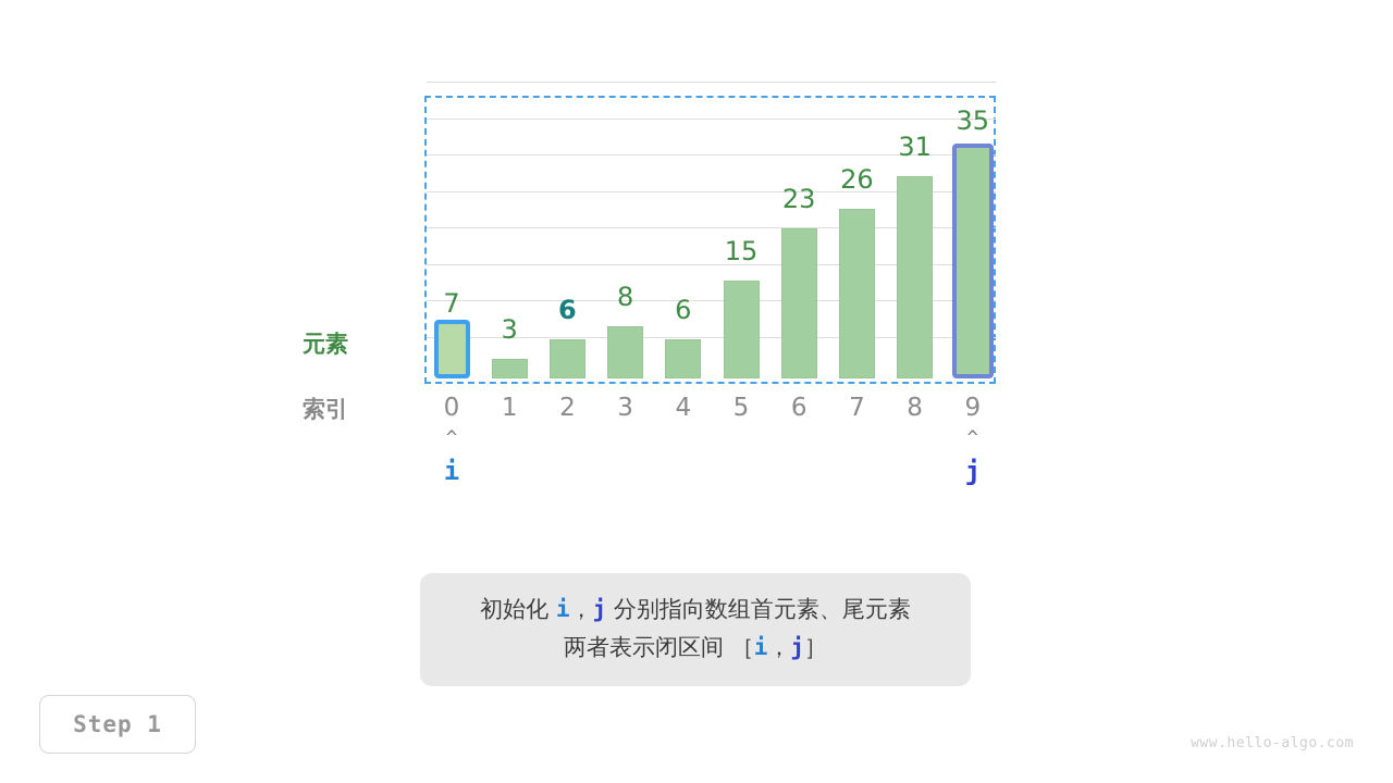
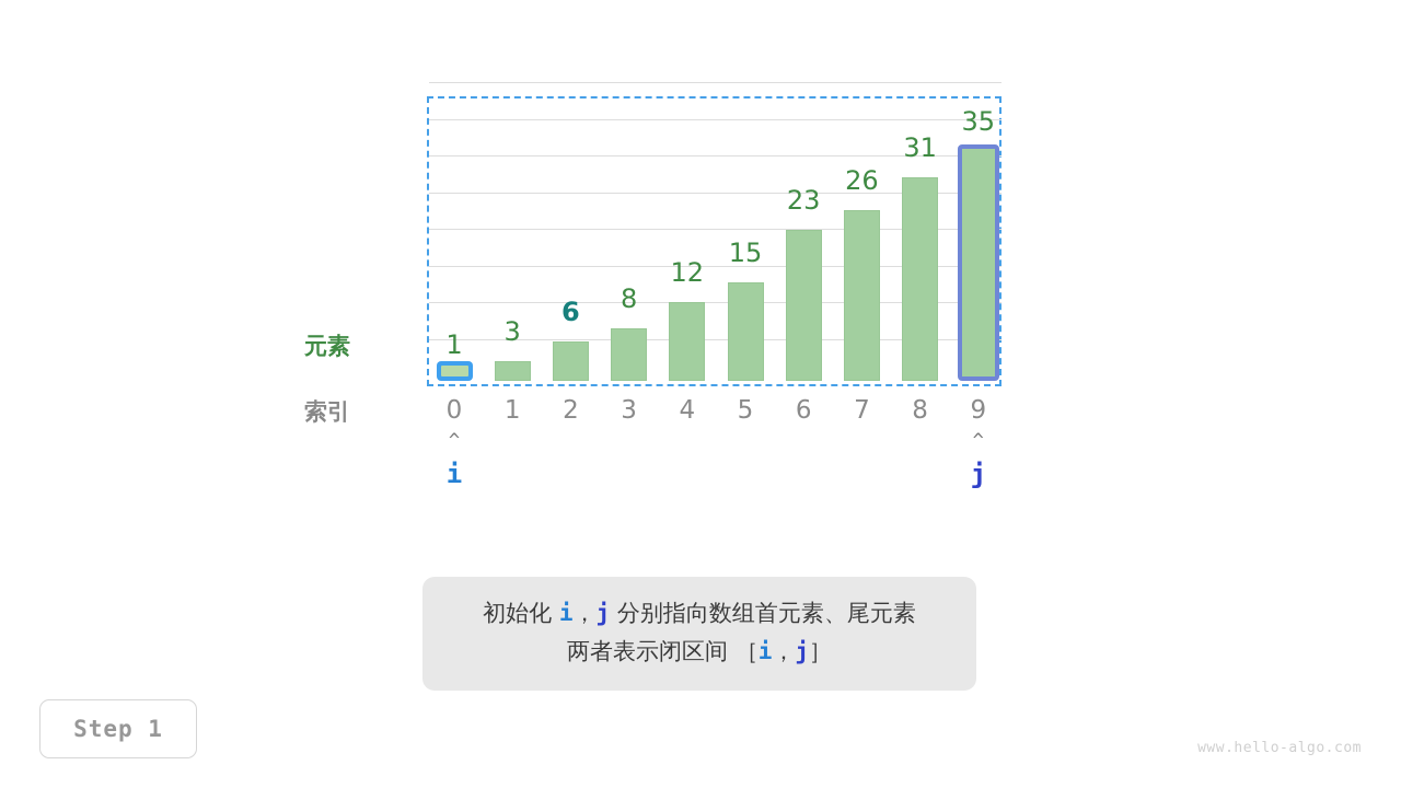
0: 7 -> 1
4: 6 -> 12
